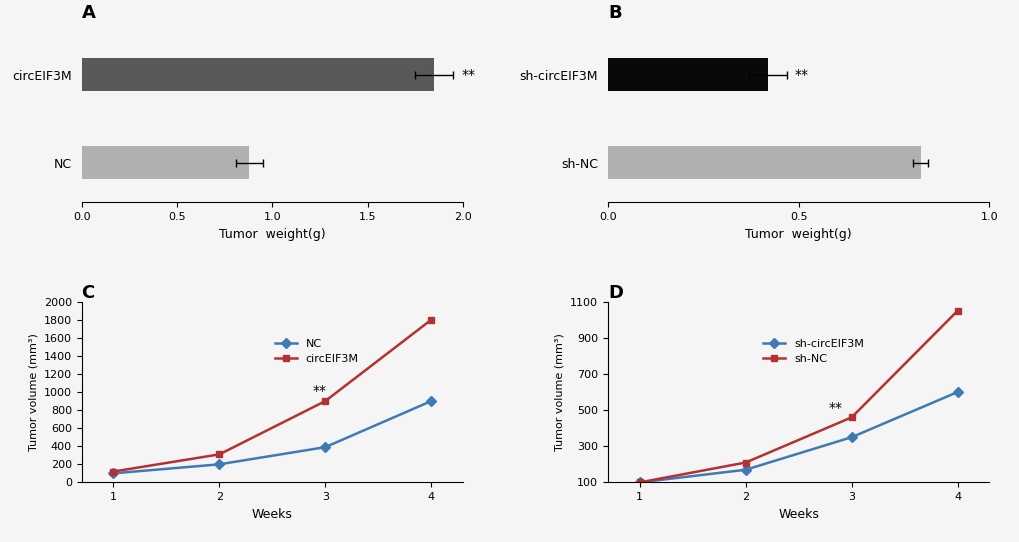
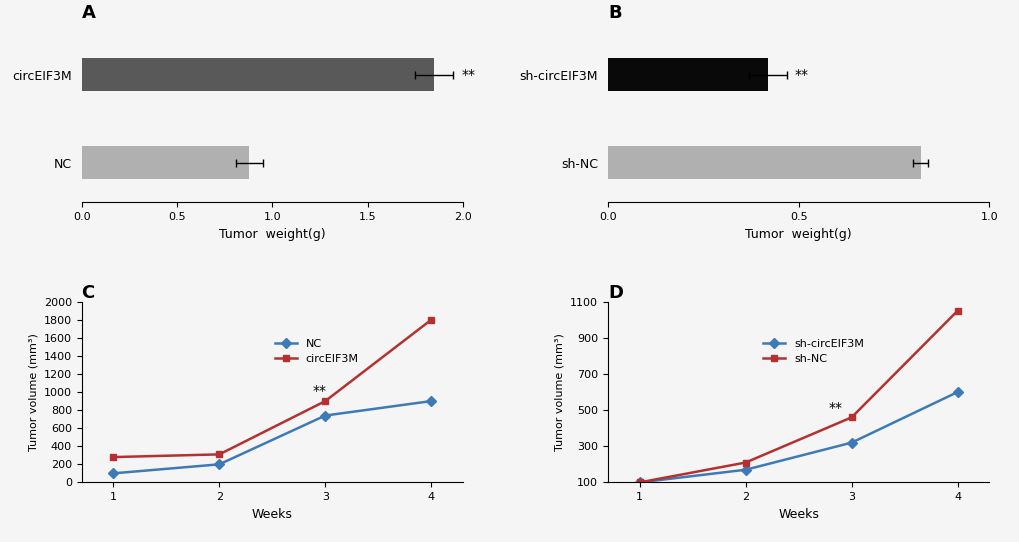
C/circEIF3M/1: 120 -> 280
C/NC/3: 390 -> 740
D/sh-circEIF3M/3: 350 -> 320
